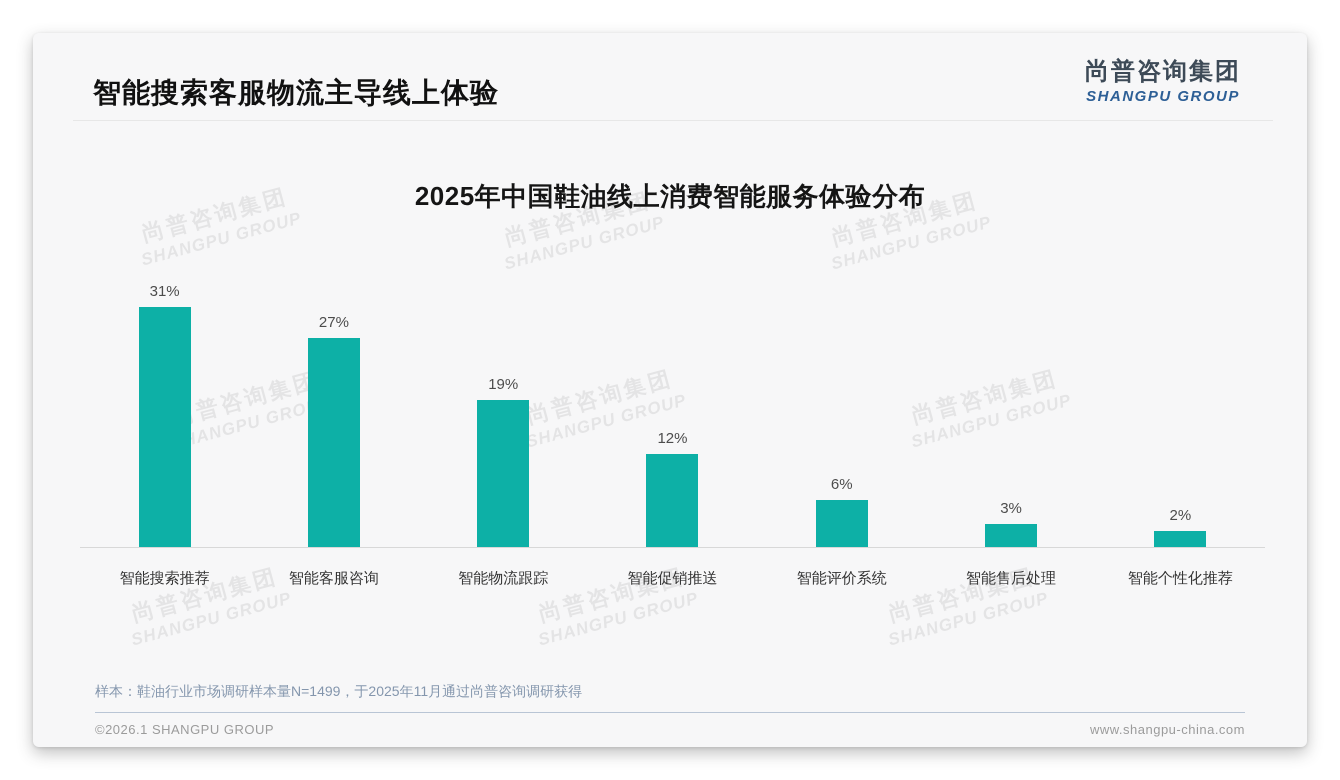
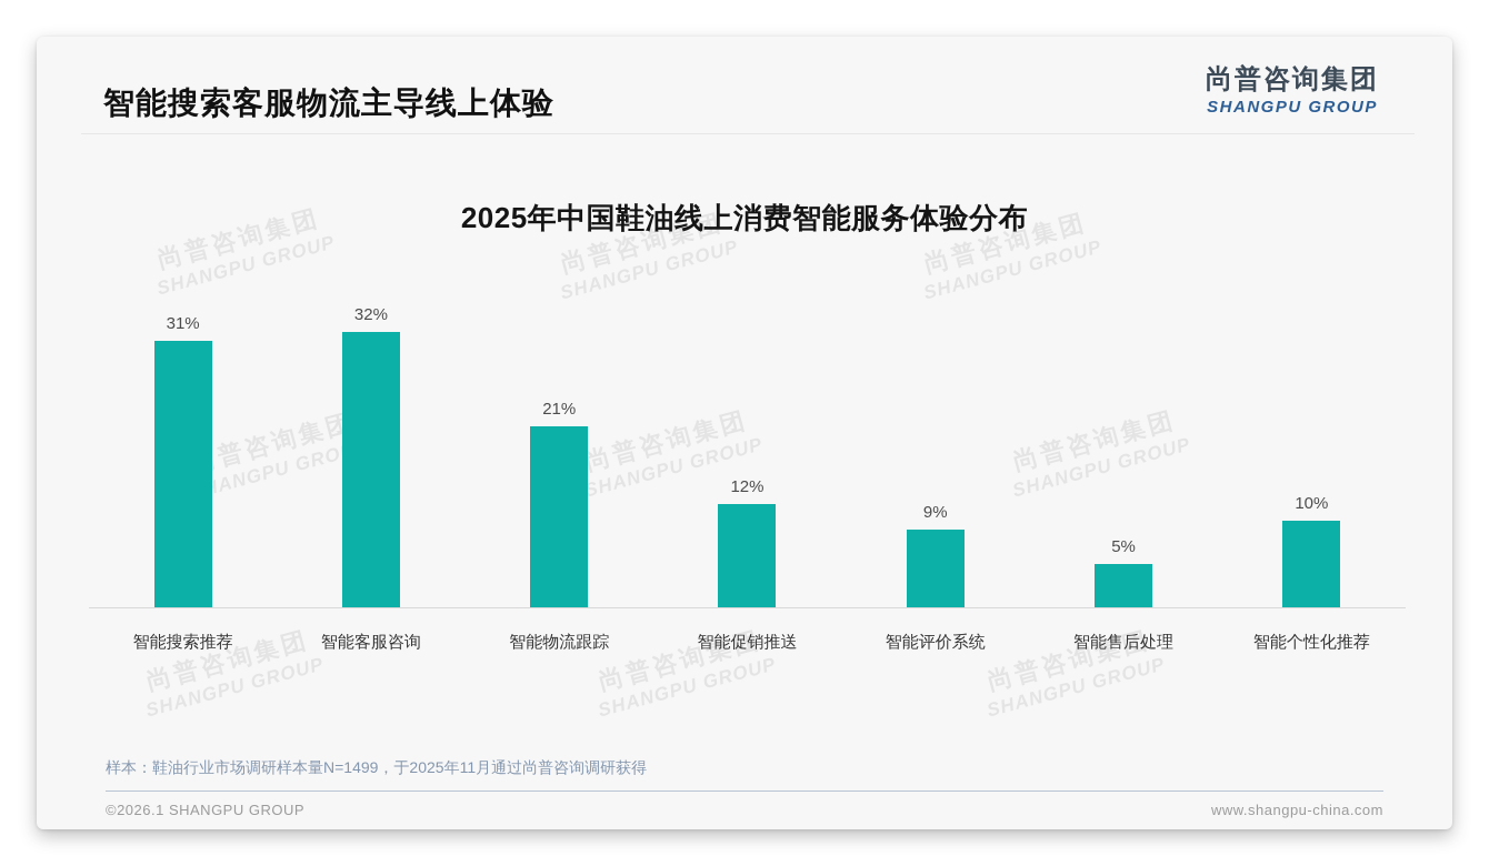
智能客服咨询: 27% -> 32%
智能物流跟踪: 19% -> 21%
智能评价系统: 6% -> 9%
智能售后处理: 3% -> 5%
智能个性化推荐: 2% -> 10%
